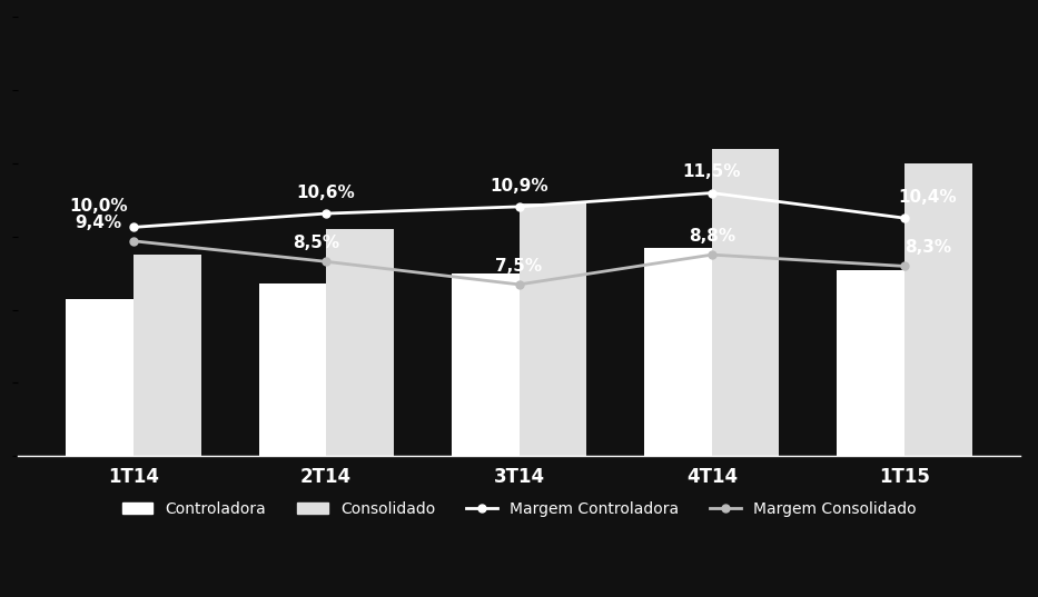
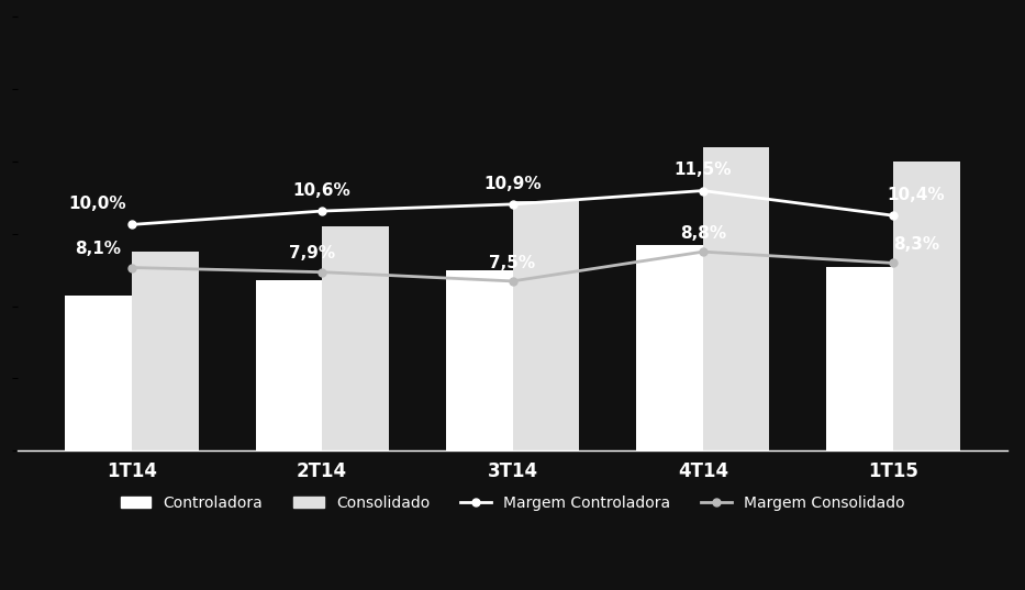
Margem Consolidado/1T14: 9,4% -> 8,1%
Margem Consolidado/2T14: 8,5% -> 7,9%
